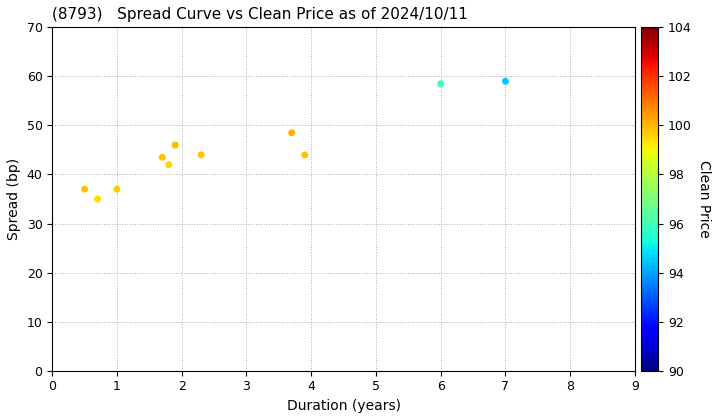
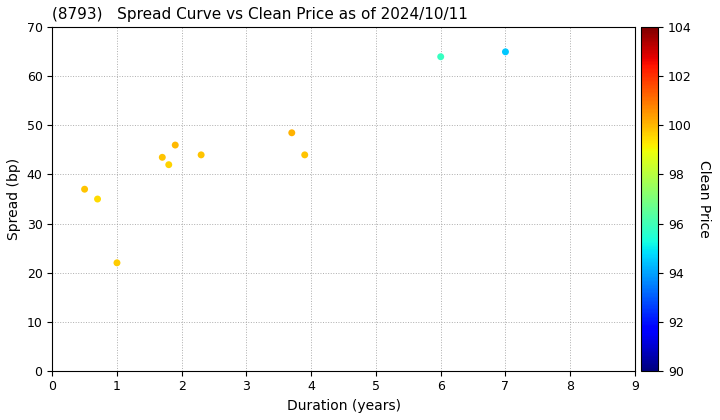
1: 37.0 -> 22.0
6: 58.5 -> 64.0
7: 59.0 -> 65.0
